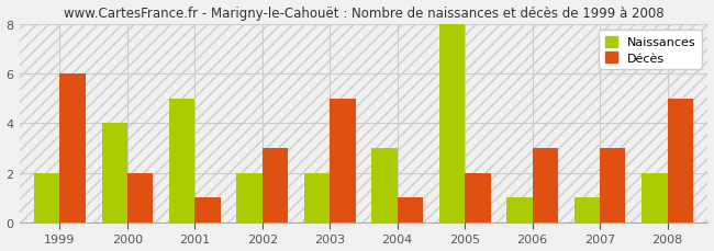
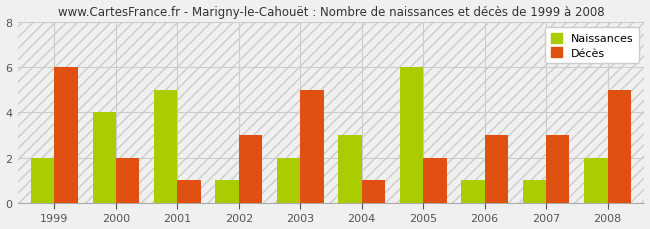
Naissances/2002: 2 -> 1
Naissances/2005: 8 -> 6
